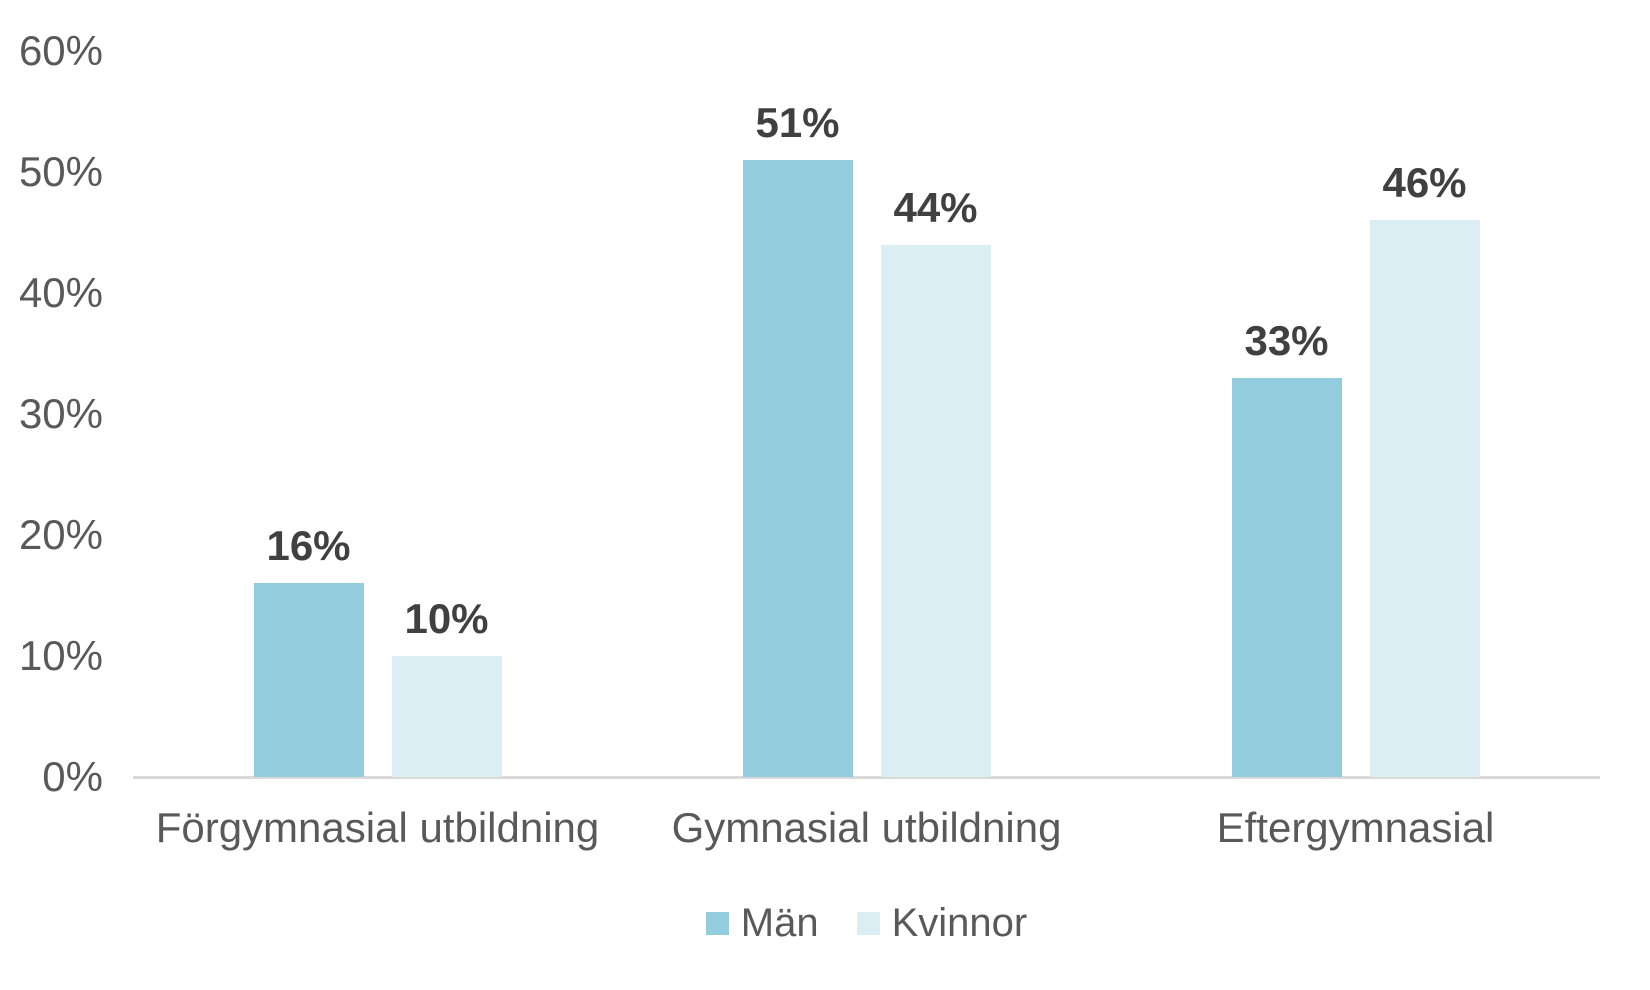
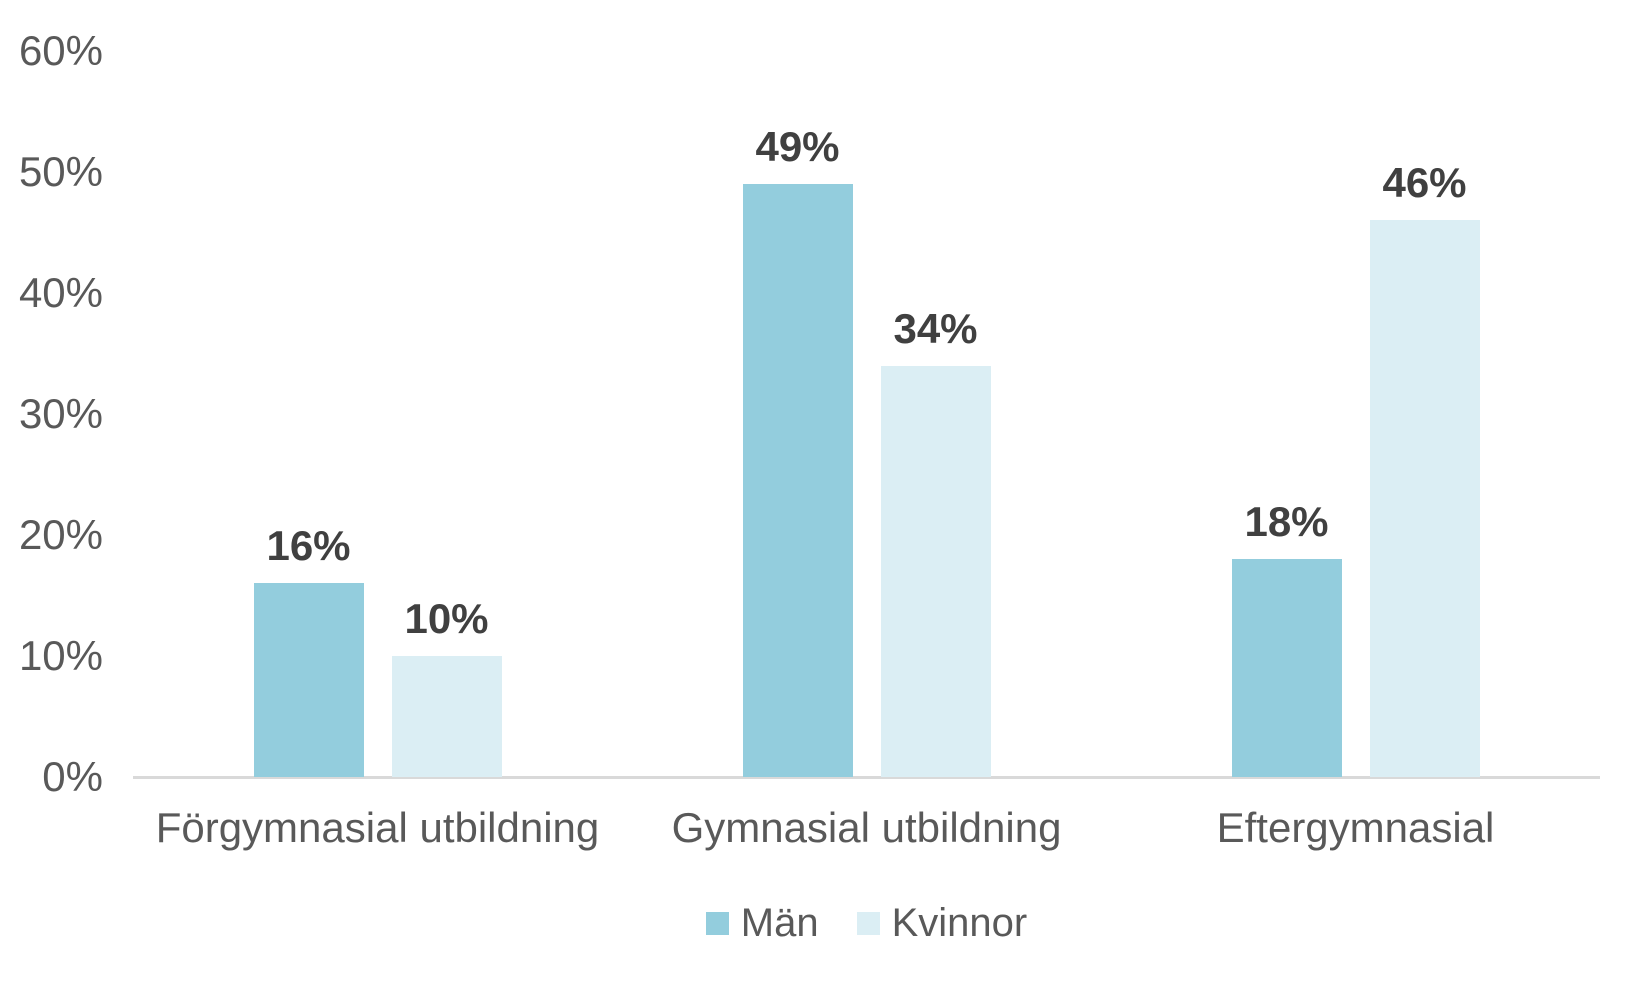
Män/Gymnasial utbildning: 51% -> 49%
Kvinnor/Gymnasial utbildning: 44% -> 34%
Män/Eftergymnasial: 33% -> 18%
